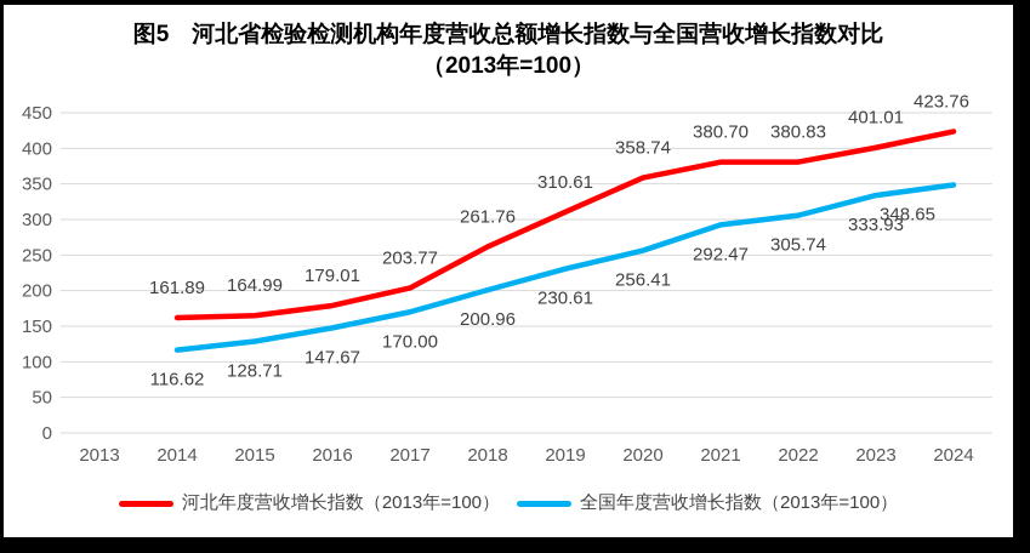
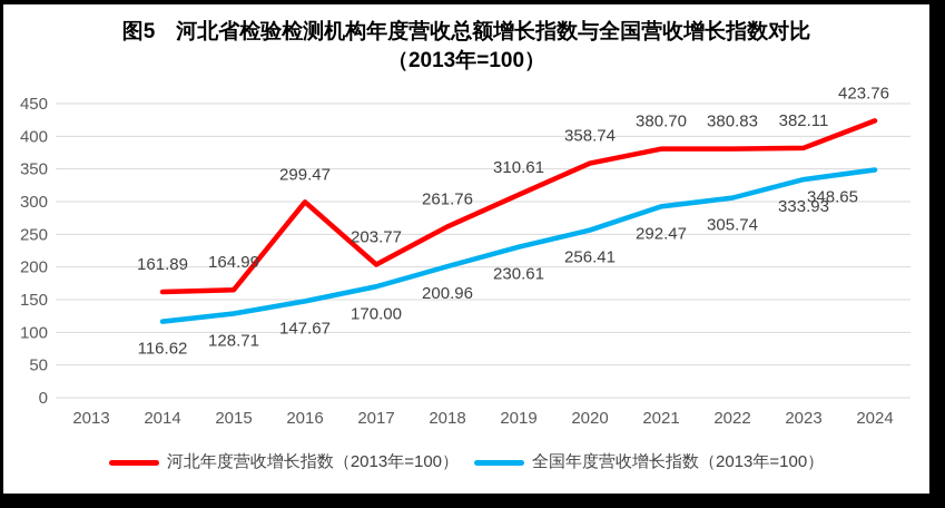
河北年度营收增长指数（2013年=100）/2016: 179.01 -> 299.47
河北年度营收增长指数（2013年=100）/2023: 401.01 -> 382.11
